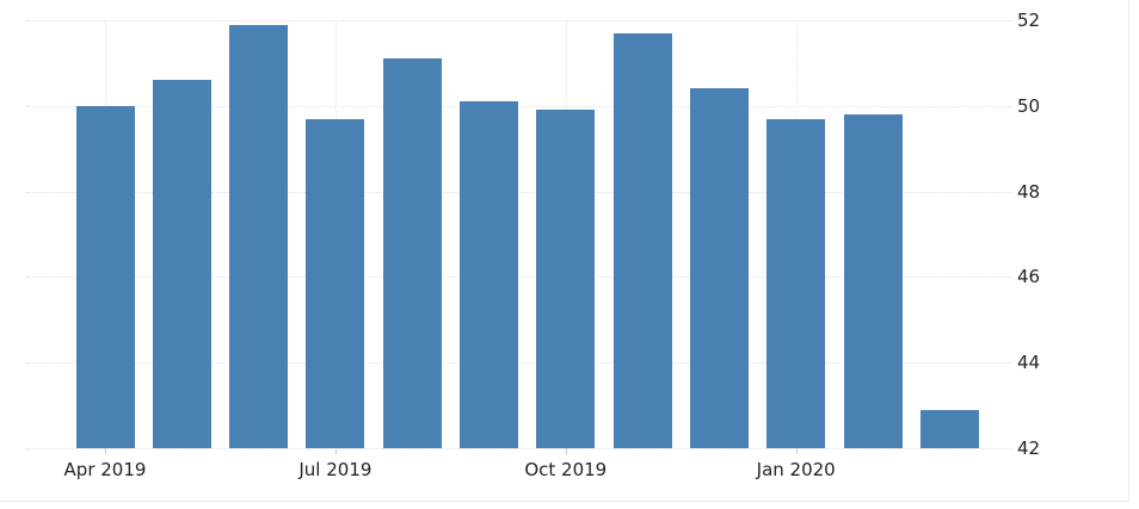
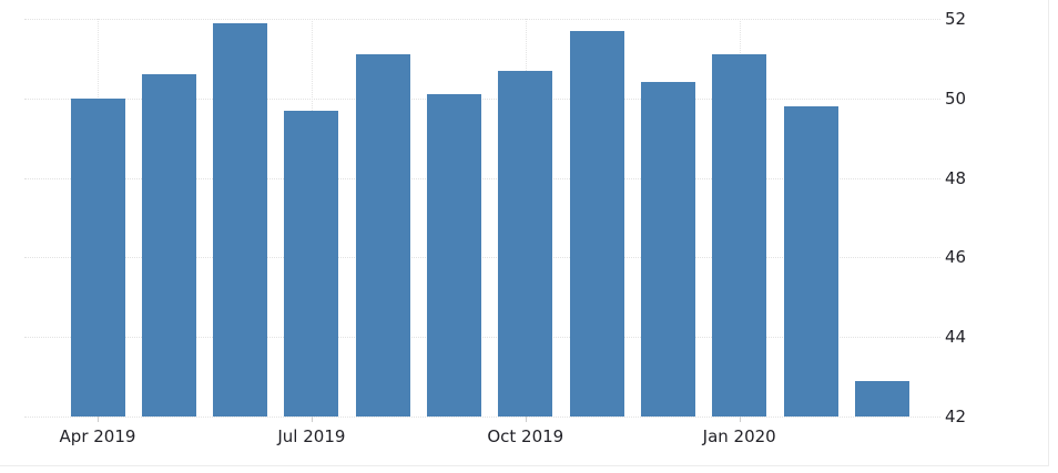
Oct 2019: 49.9 -> 50.7
Jan 2020: 49.7 -> 51.1
